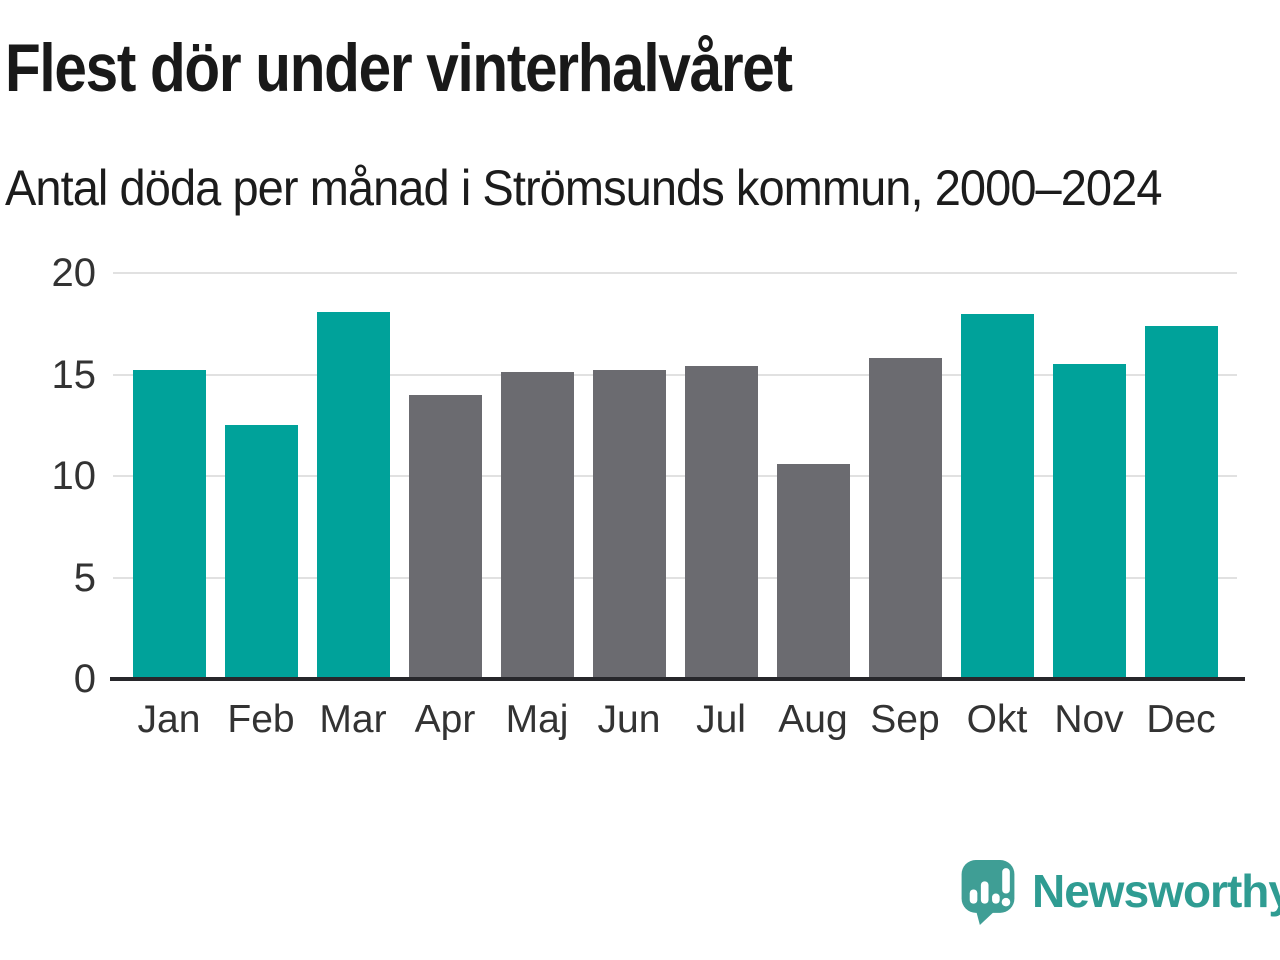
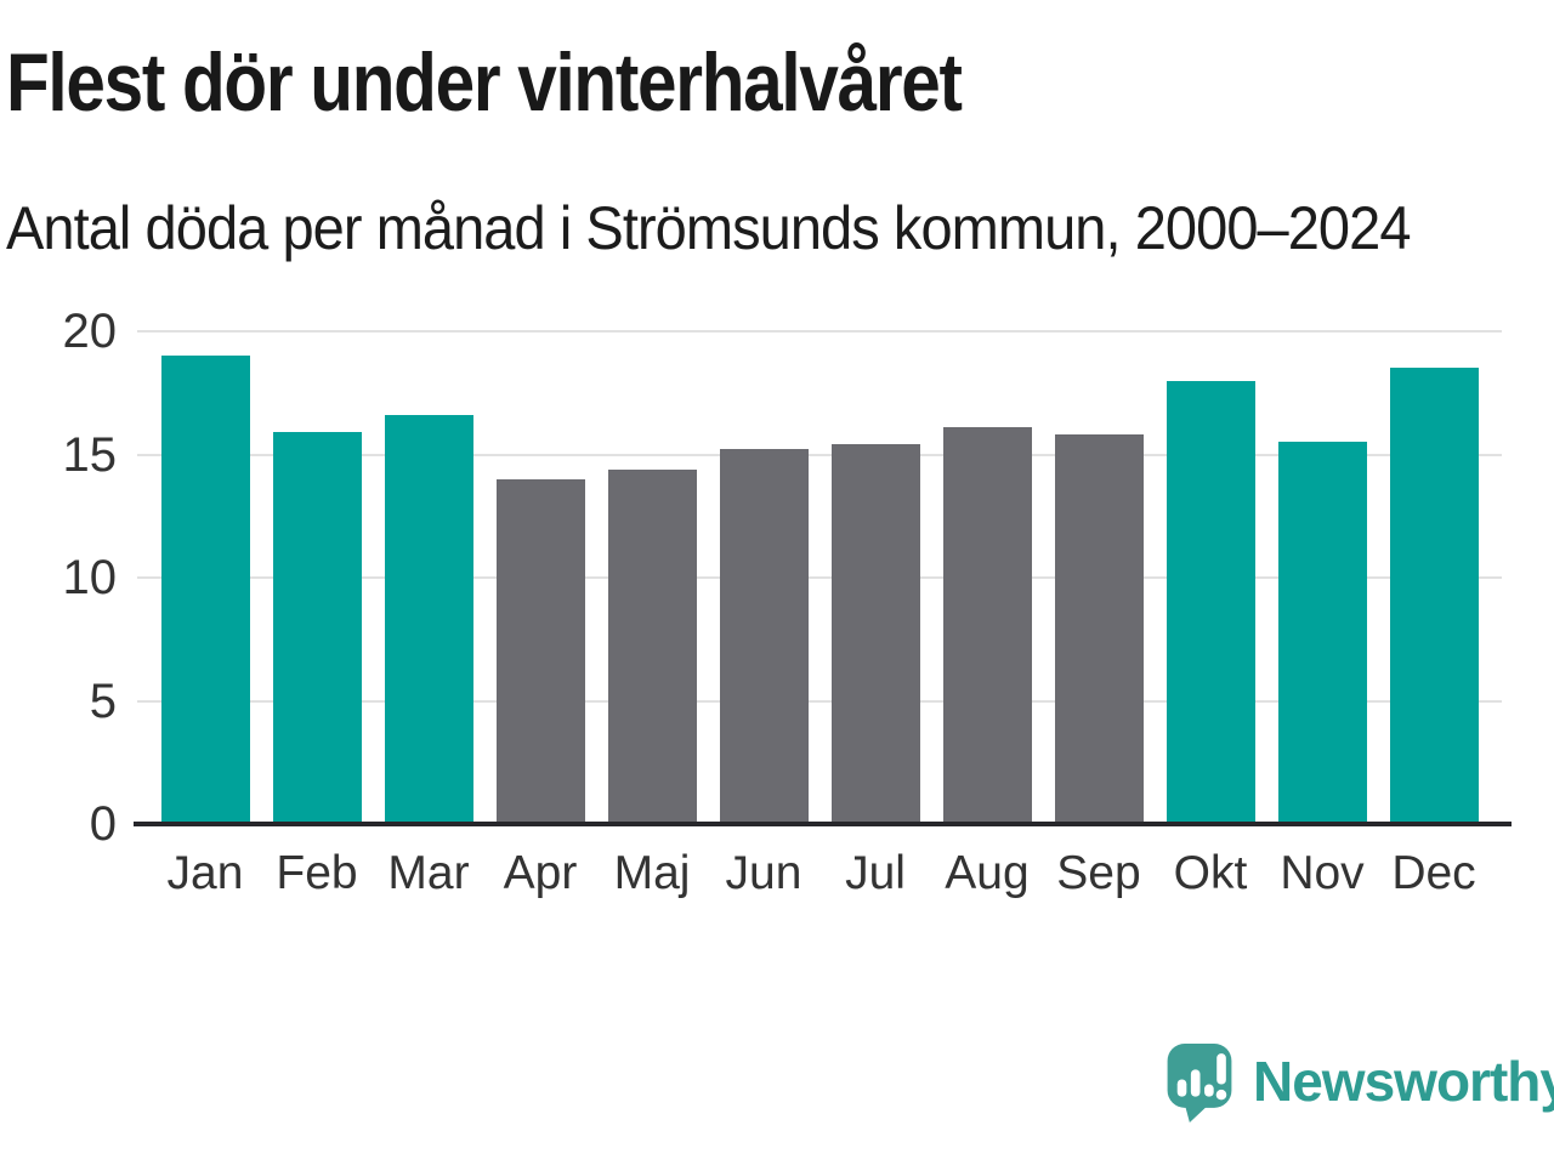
Jan: 15.2 -> 19.0
Feb: 12.5 -> 15.9
Mar: 18.1 -> 16.6
Maj: 15.1 -> 14.4
Aug: 10.6 -> 16.1
Dec: 17.4 -> 18.5
